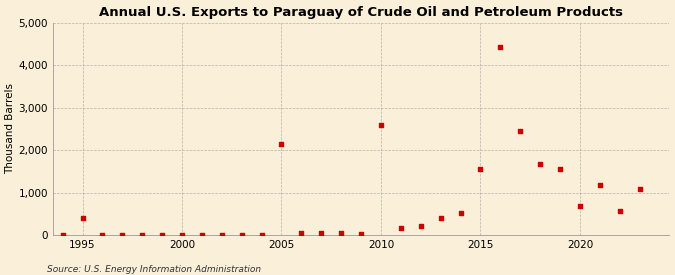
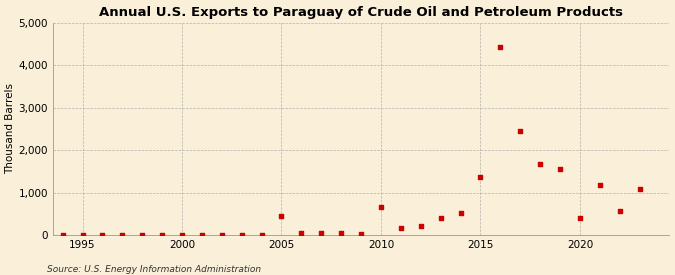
1995: 400 -> 0
2005: 2,150 -> 450
2010: 2,600 -> 670
2015: 1,550 -> 1,360
2020: 700 -> 400
